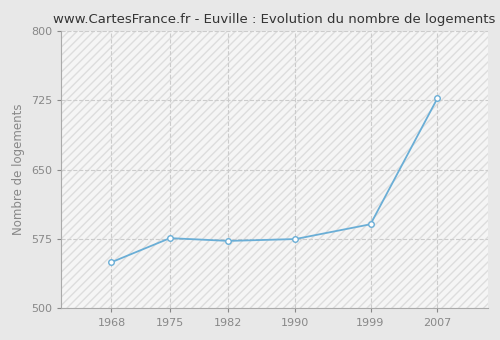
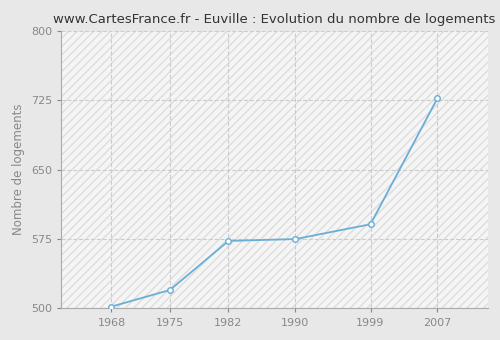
1968: 550 -> 502
1975: 576 -> 520
